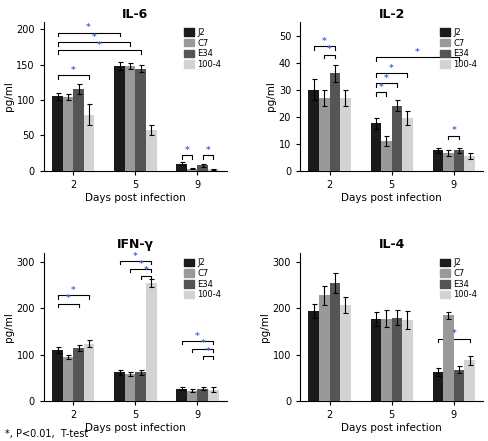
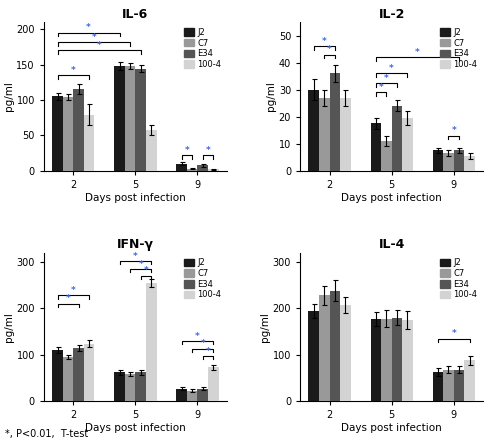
IFN-γ/100-4/9: 25 -> 73
IL-4/E34/2: 255 -> 238
IL-4/C7/9: 185 -> 68
